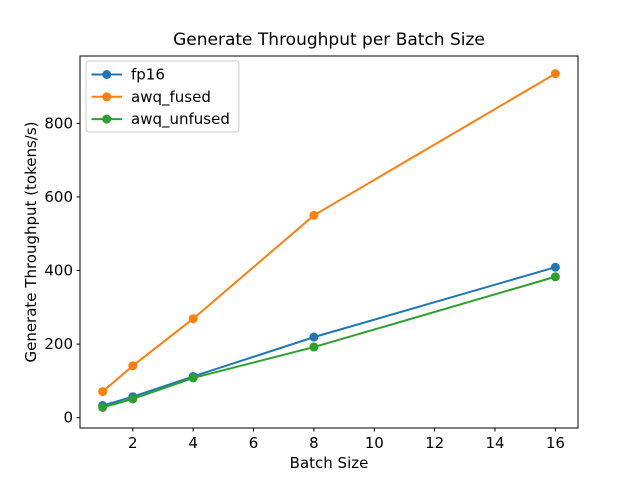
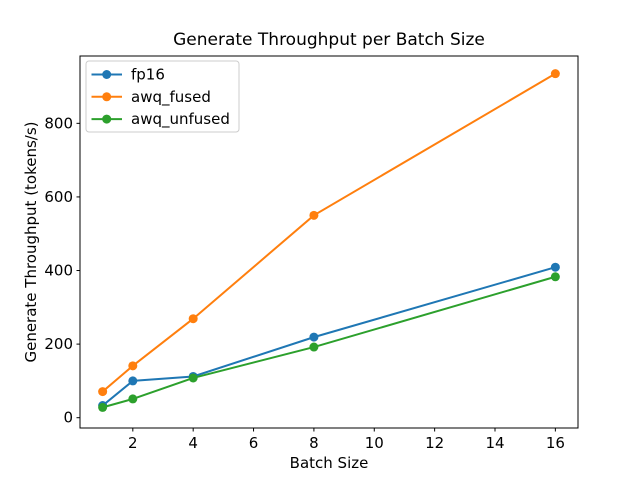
fp16/2: 60 -> 100
